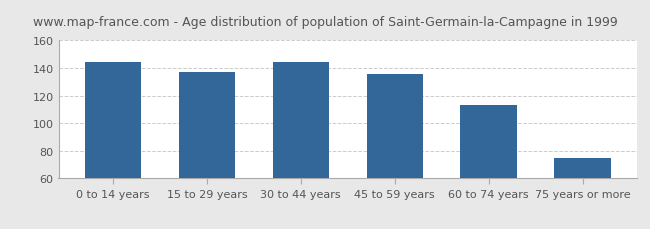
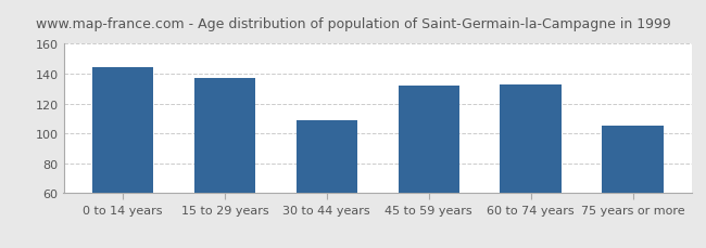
30 to 44 years: 144 -> 109
45 to 59 years: 136 -> 132
60 to 74 years: 113 -> 133
75 years or more: 75 -> 105
